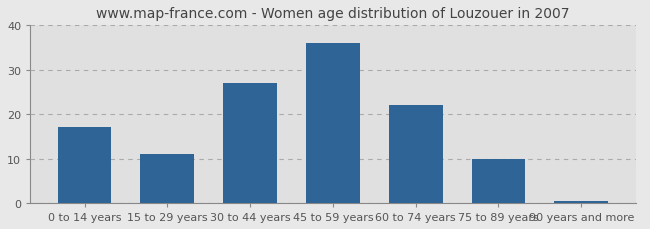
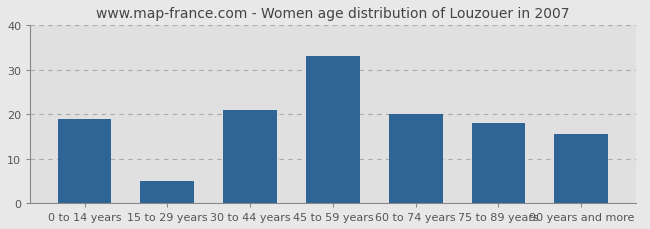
0 to 14 years: 17.0 -> 19.0
15 to 29 years: 11.0 -> 5.0
30 to 44 years: 27.0 -> 21.0
45 to 59 years: 36.0 -> 33.0
60 to 74 years: 22.0 -> 20.0
75 to 89 years: 10.0 -> 18.0
90 years and more: 0.5 -> 15.5
